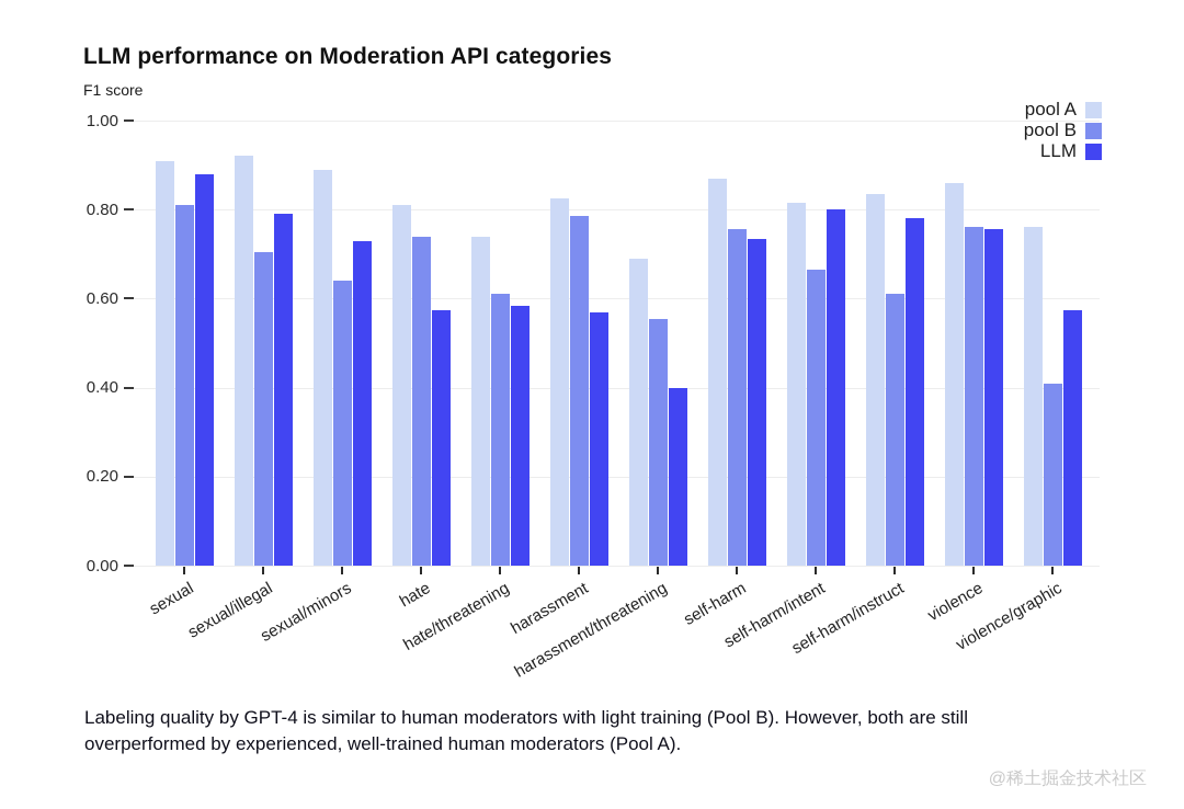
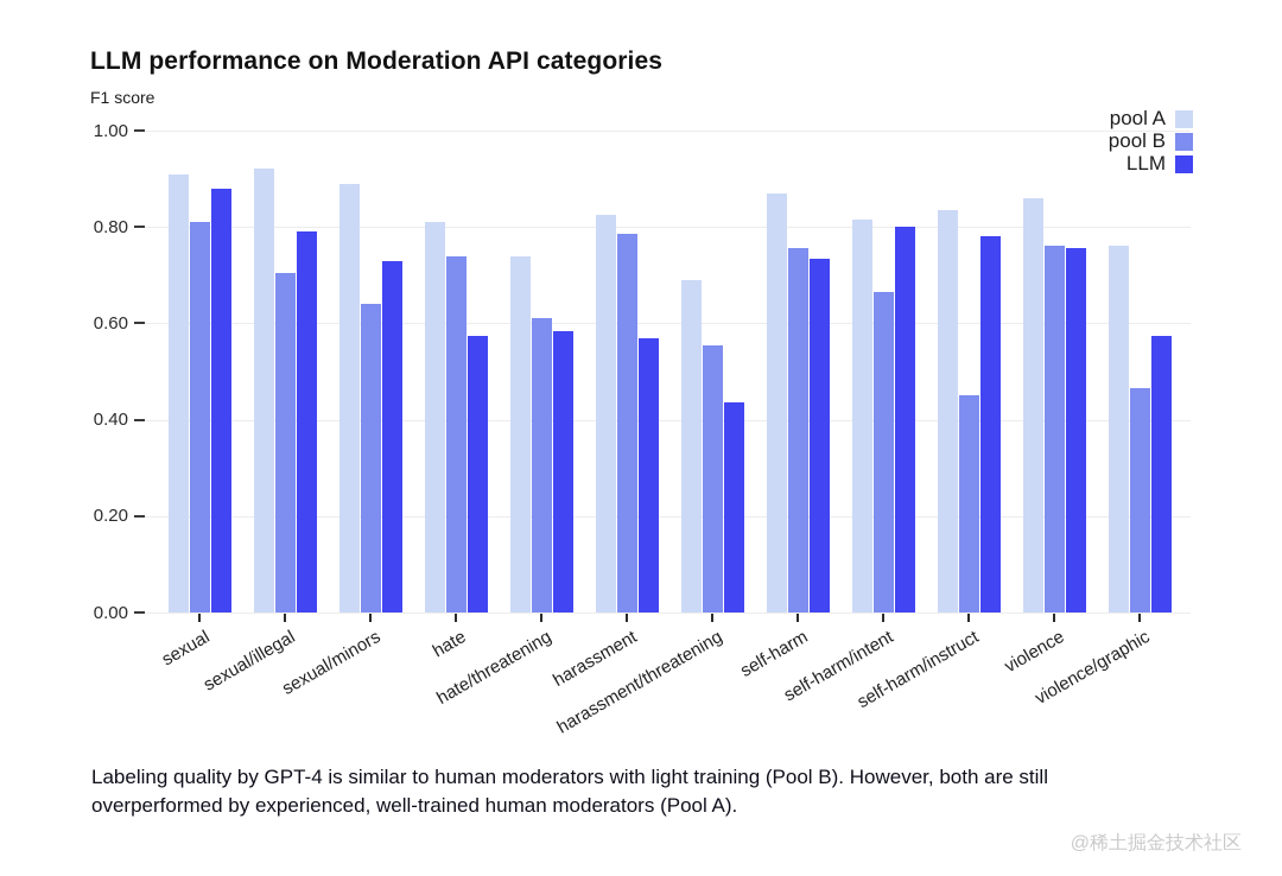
LLM/harassment/threatening: 0.40 -> 0.43
pool B/self-harm/instruct: 0.61 -> 0.45
pool B/violence/graphic: 0.41 -> 0.47
